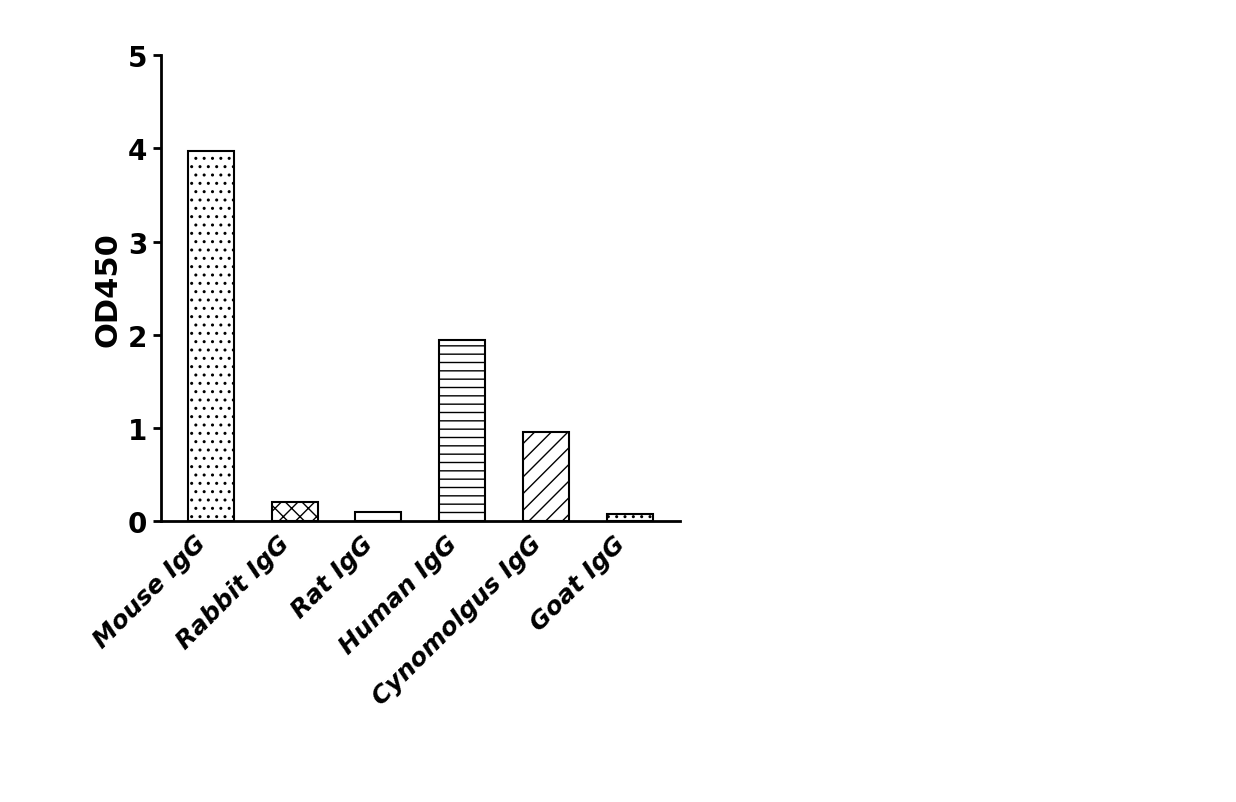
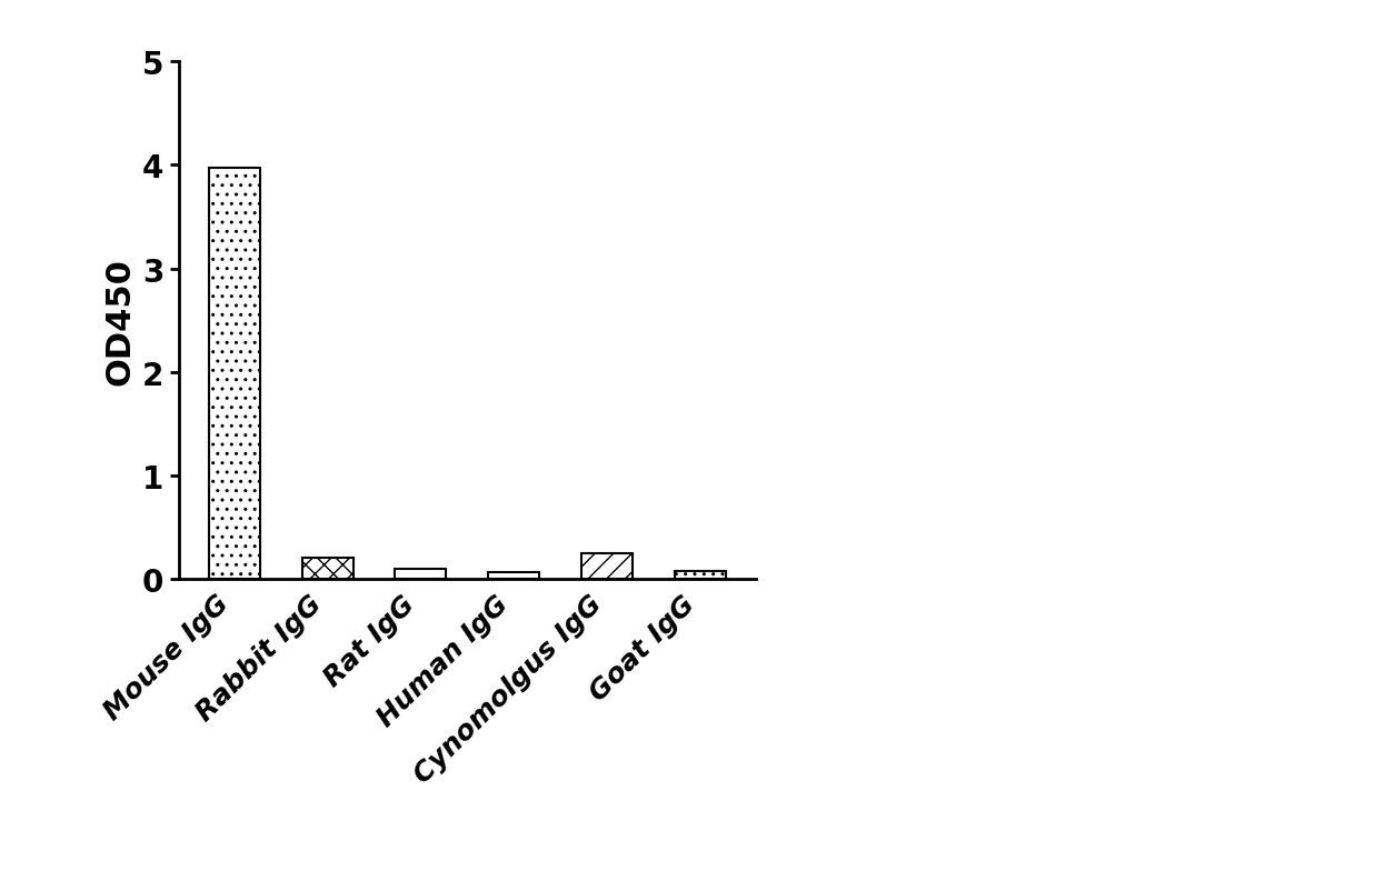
Human IgG: 1.94 -> 0.07
Cynomolgus IgG: 0.96 -> 0.25
